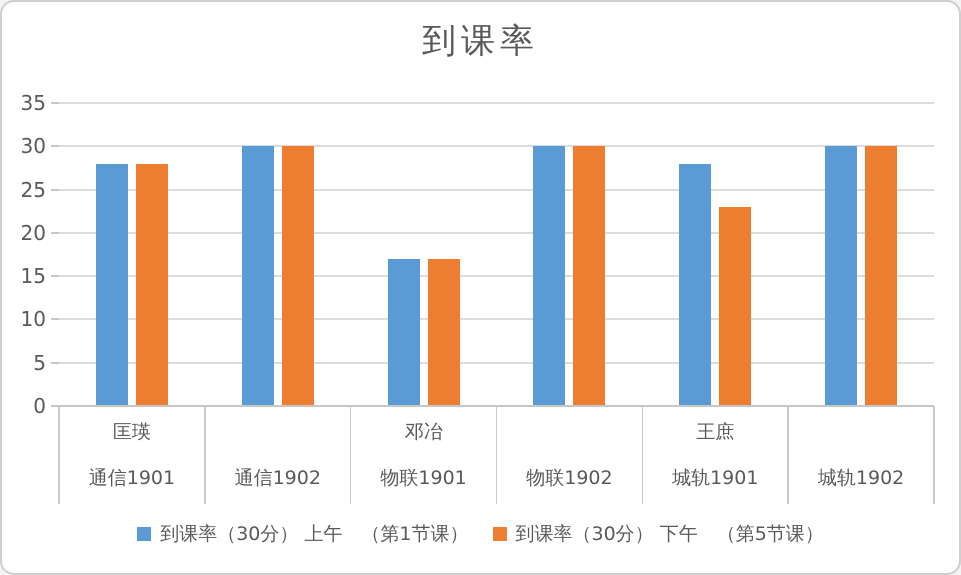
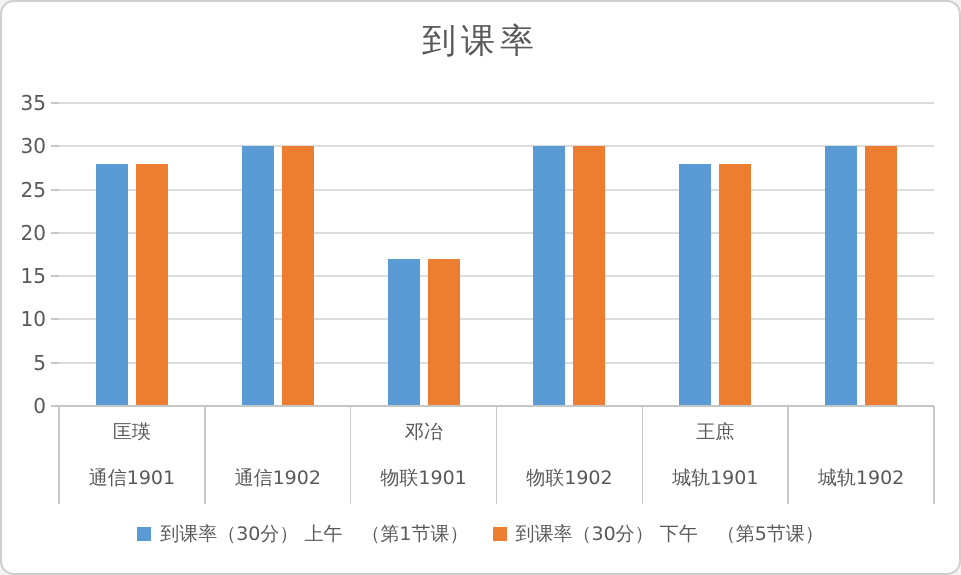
到课率（30分） 下午 （第5节课）/城轨1901: 23 -> 28
